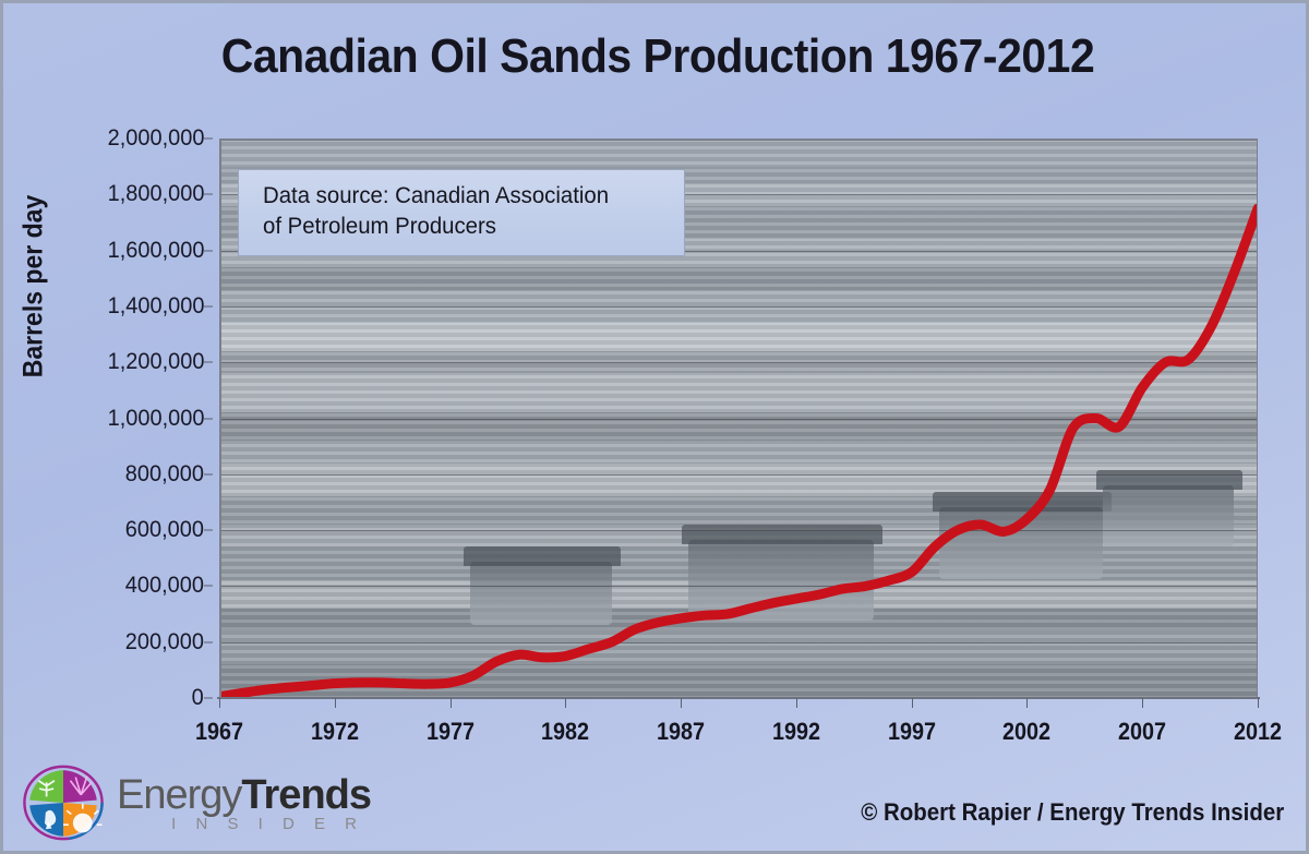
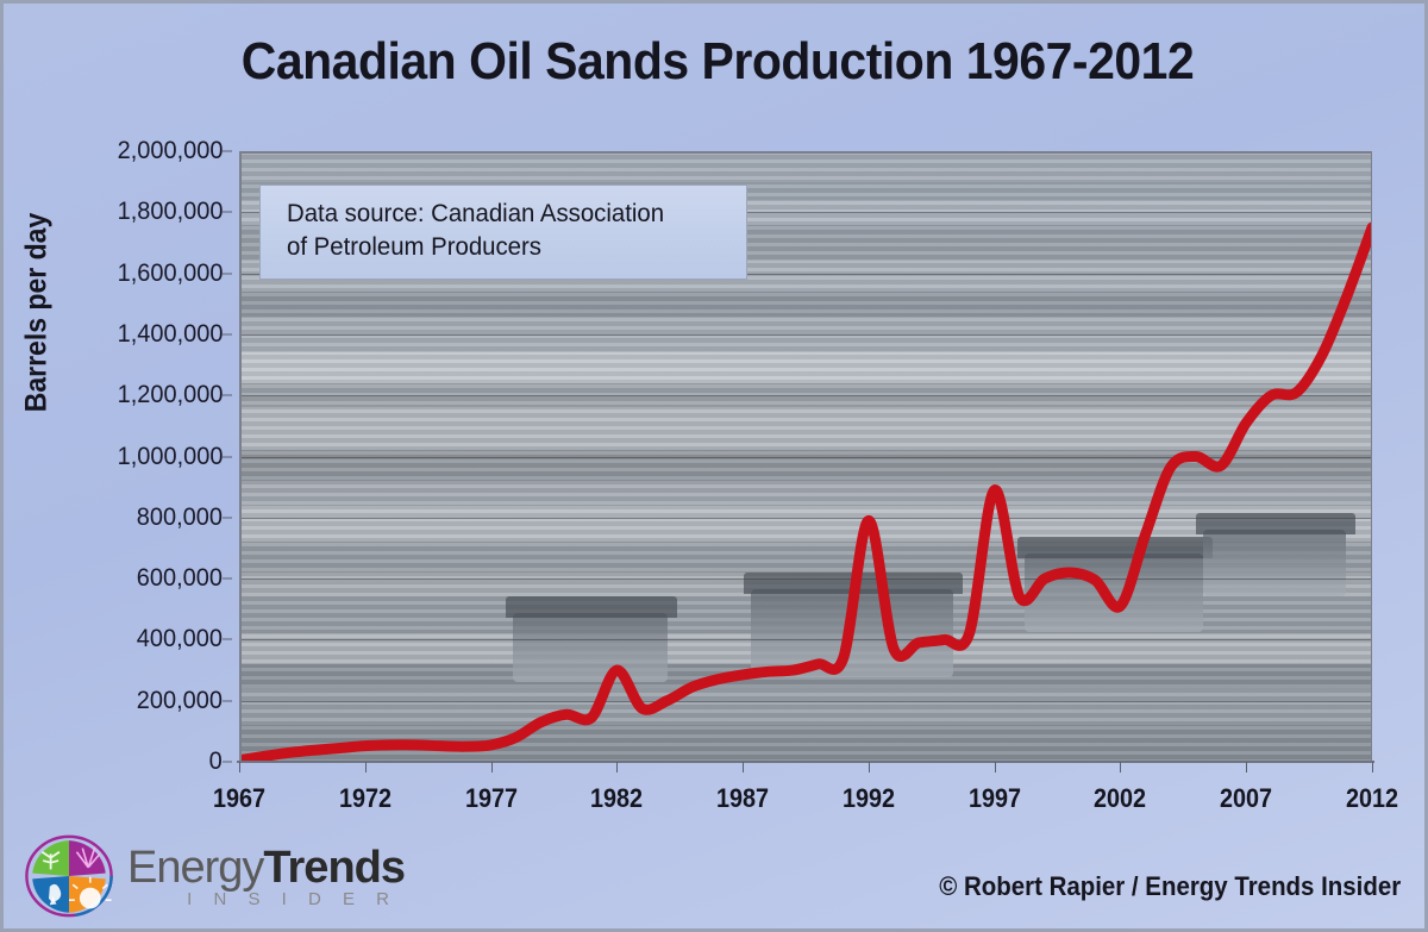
1982: 150000 -> 300000
1992: 360000 -> 790000
1997: 450000 -> 890000
2002: 640000 -> 510000
